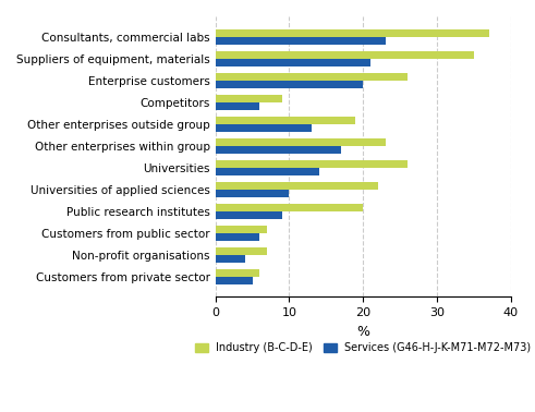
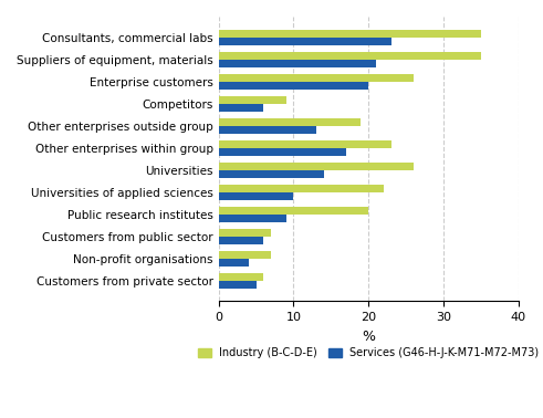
Industry (B-C-D-E)/Consultants, commercial labs: 37 -> 35
